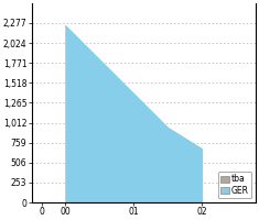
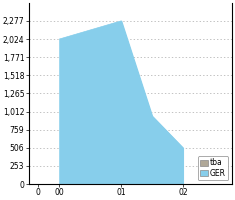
00: 2,240 -> 2,020
01: 1,380 -> 2,280
02: 680 -> 510
